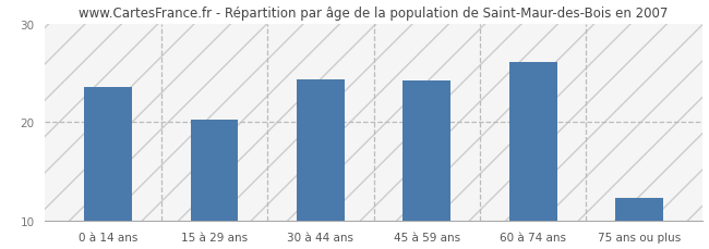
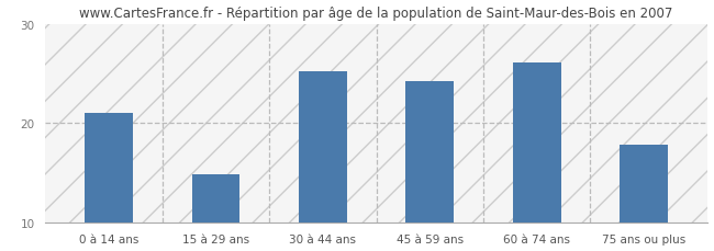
0 à 14 ans: 23.5 -> 21.0
15 à 29 ans: 20.2 -> 14.8
30 à 44 ans: 24.3 -> 25.2
75 ans ou plus: 12.3 -> 17.8
